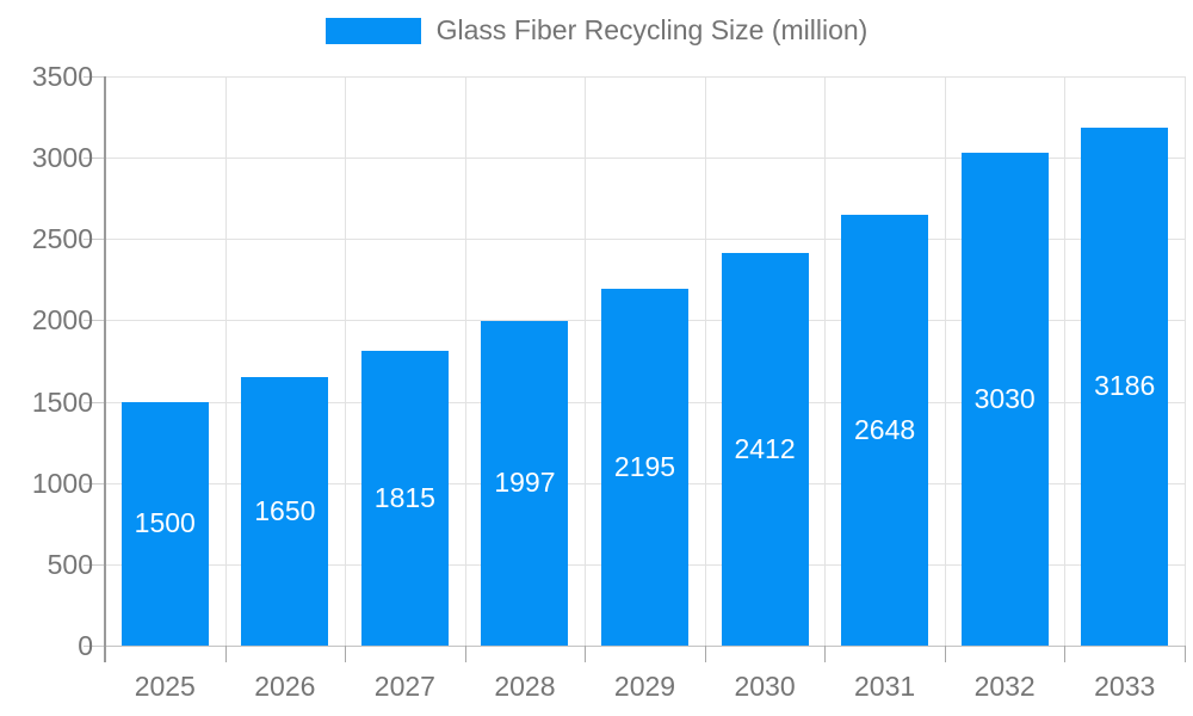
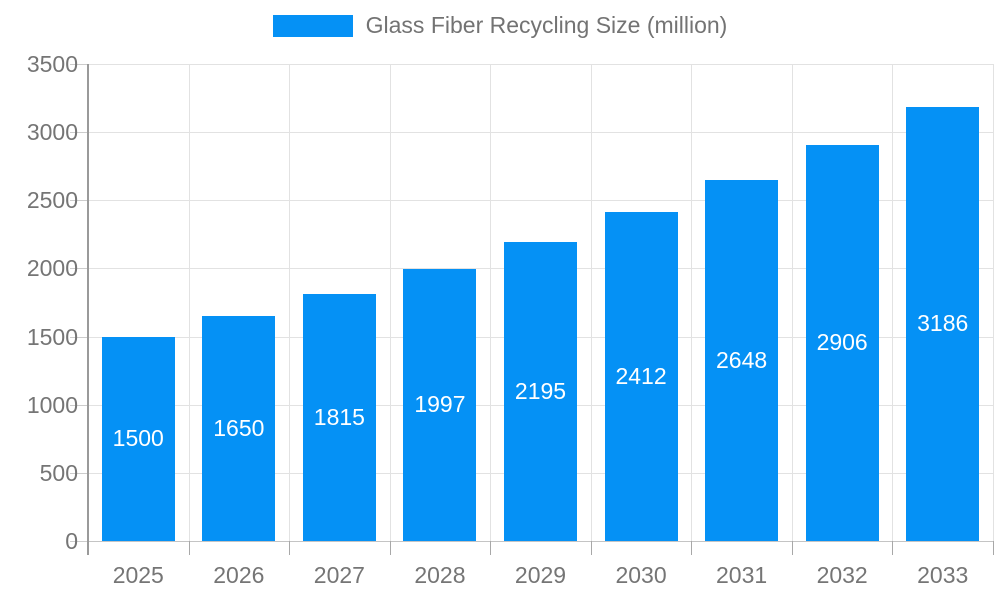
2032: 3030 -> 2906
